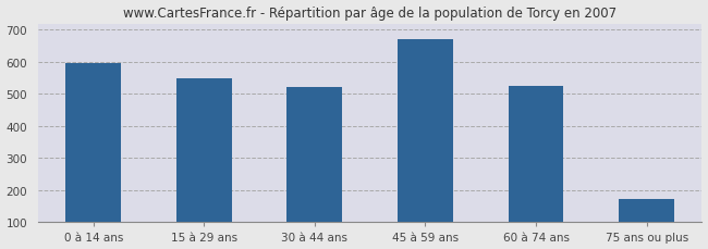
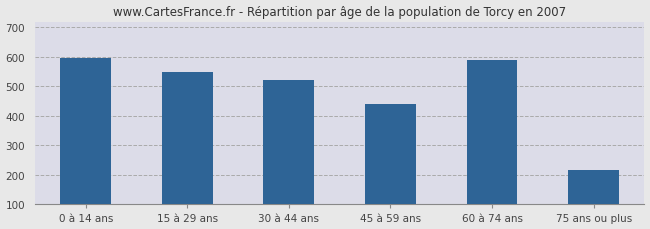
45 à 59 ans: 672 -> 440
60 à 74 ans: 525 -> 590
75 ans ou plus: 172 -> 215
